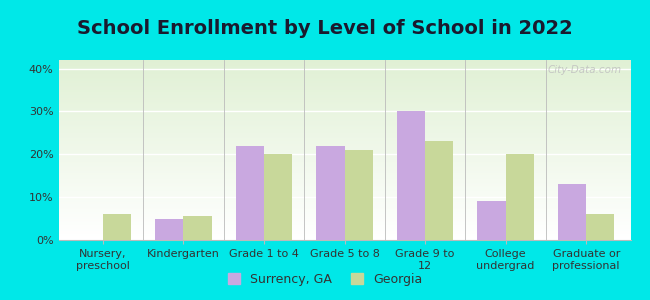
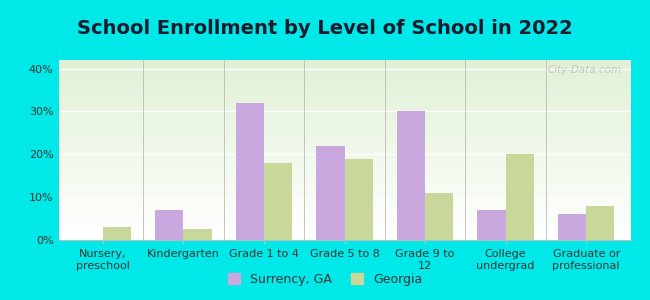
Georgia/Nursery, preschool: 6.0% -> 3.0%
Surrency, GA/Kindergarten: 5% -> 7%
Georgia/Kindergarten: 5.5% -> 2.5%
Surrency, GA/Grade 1 to 4: 22% -> 32%
Georgia/Grade 1 to 4: 20.0% -> 18.0%
Georgia/Grade 5 to 8: 21.0% -> 19.0%
Georgia/Grade 9 to 12: 23.0% -> 11.0%
Surrency, GA/College undergrad: 9% -> 7%
Surrency, GA/Graduate or professional: 13% -> 6%
Georgia/Graduate or professional: 6.0% -> 8.0%
